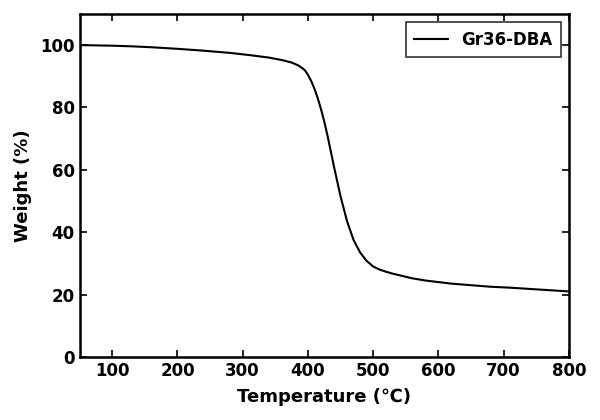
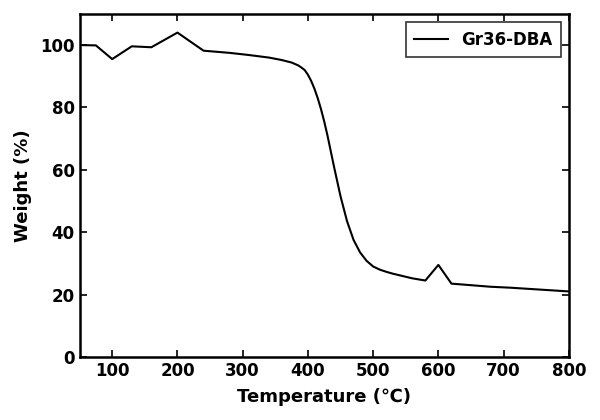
100: 99.8 -> 95.5
200: 98.8 -> 104.0
600: 24.0 -> 29.5
